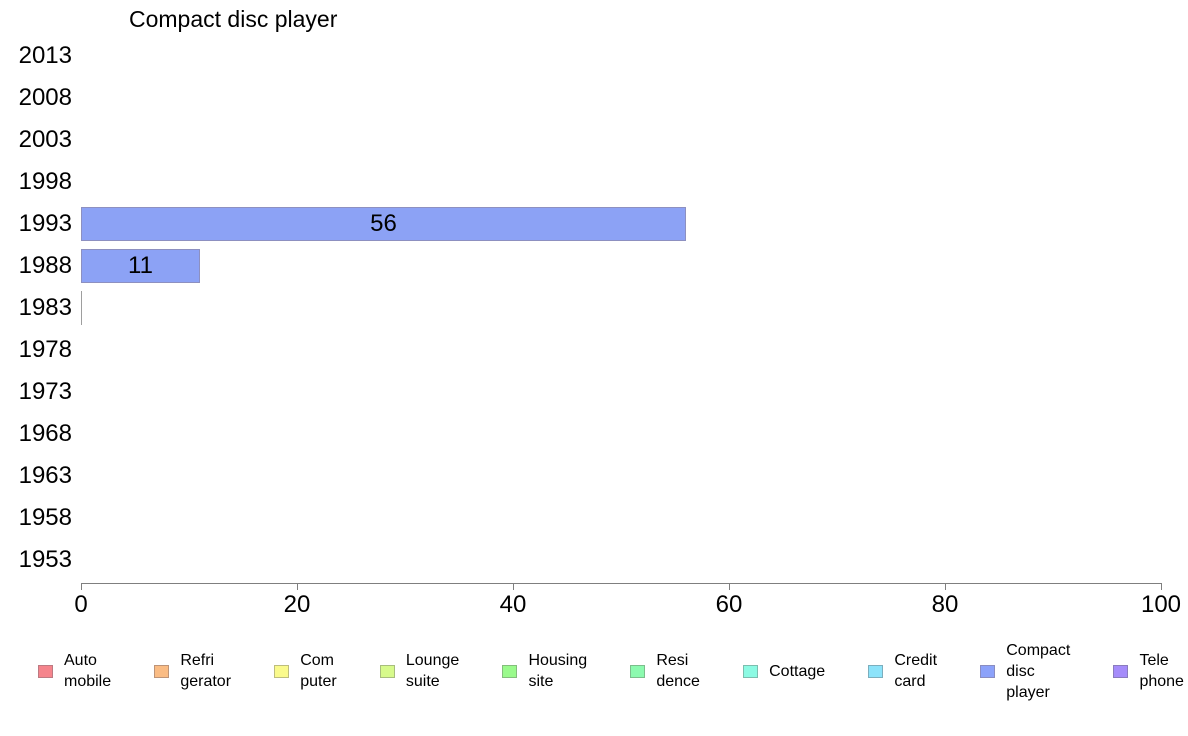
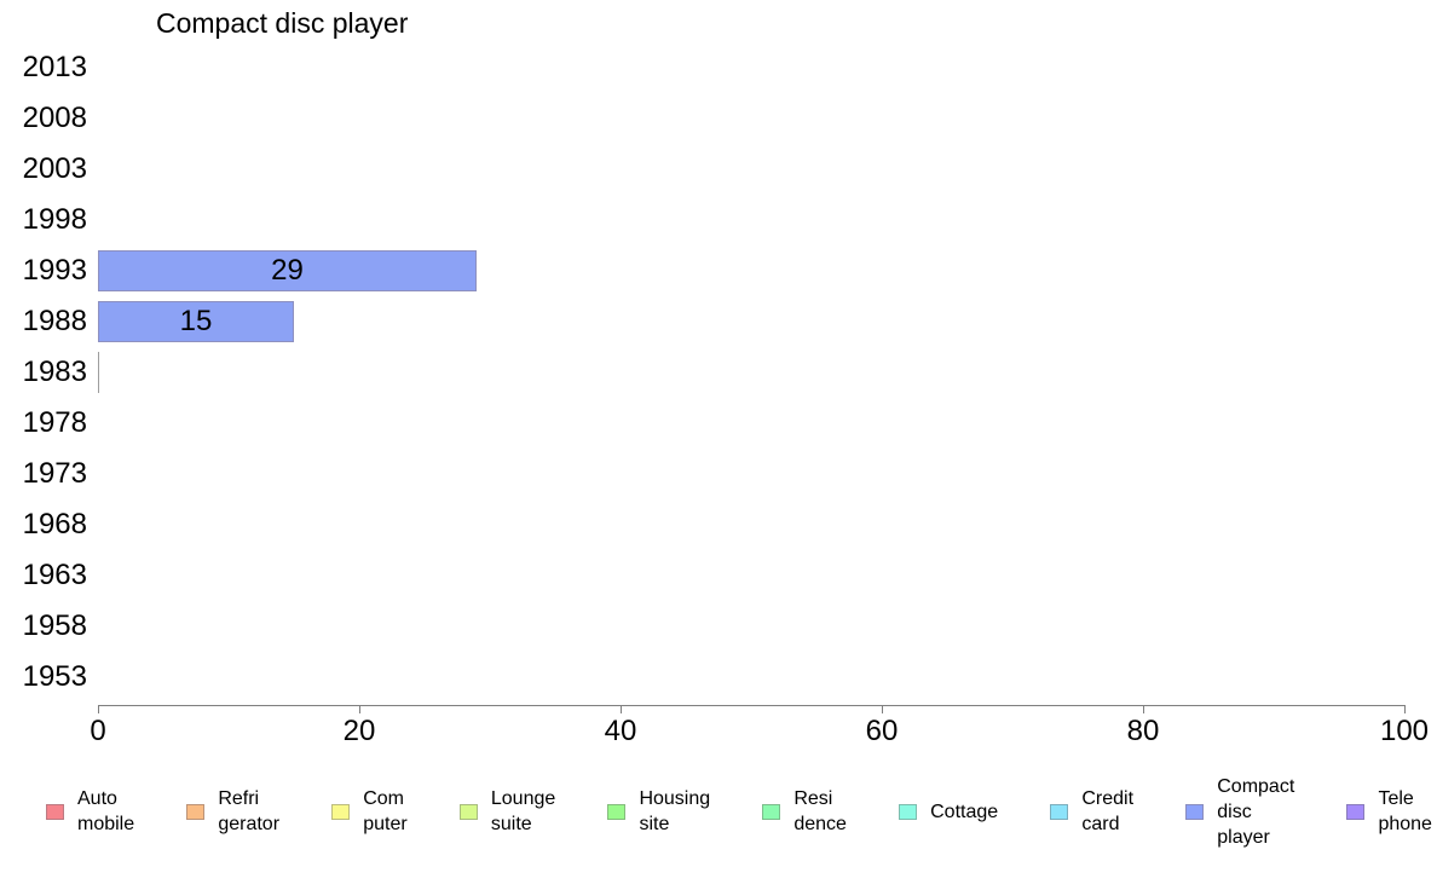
1993: 56 -> 29
1988: 11 -> 15
